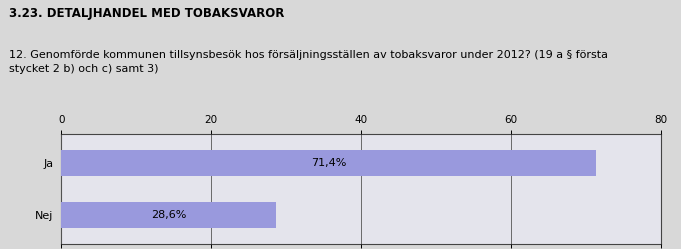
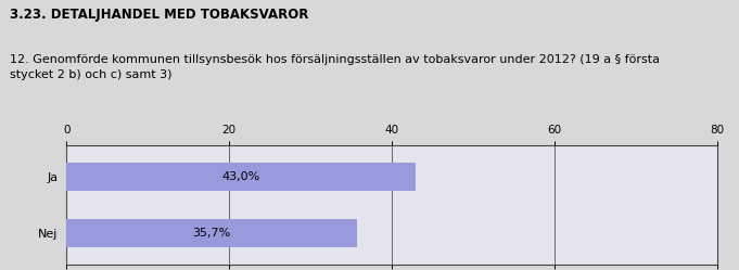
Ja: 71,4% -> 43,0%
Nej: 28,6% -> 35,7%
